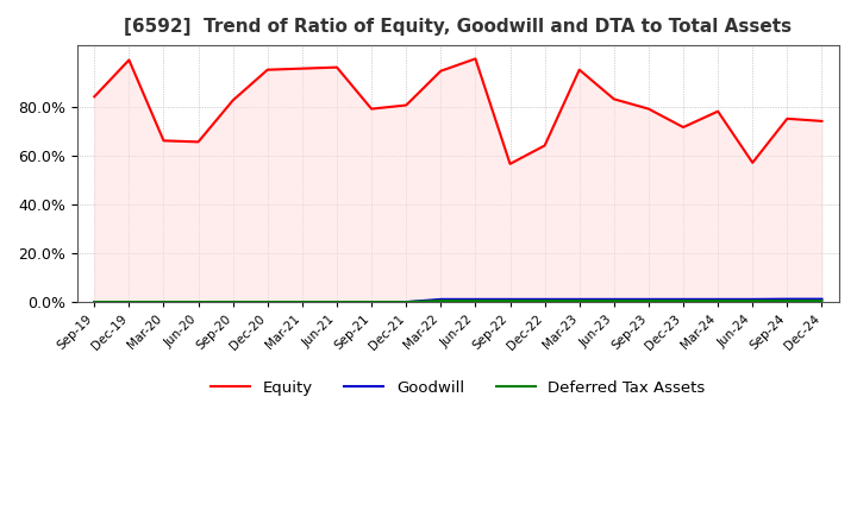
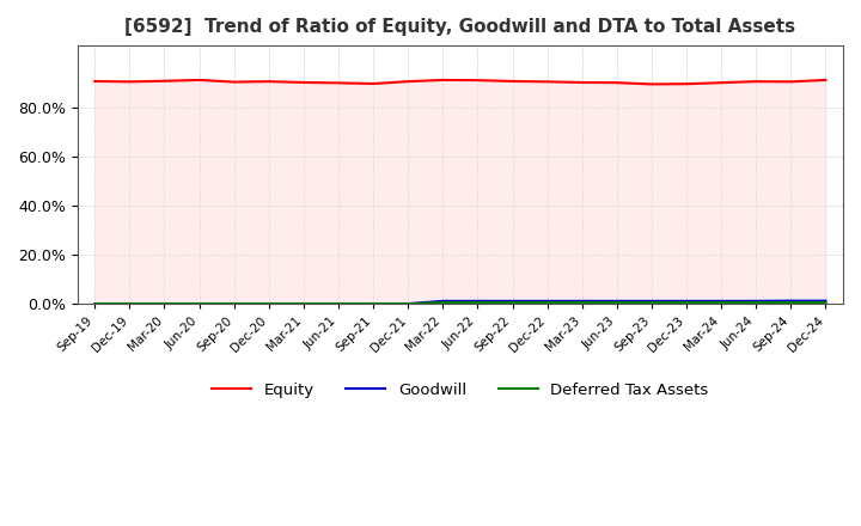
Equity/Sep-19: 84.0% -> 90.5%
Equity/Dec-19: 99.0% -> 90.3%
Equity/Mar-20: 66.0% -> 90.6%
Equity/Jun-20: 65.5% -> 91.0%
Equity/Sep-20: 82.5% -> 90.2%
Equity/Dec-20: 95.0% -> 90.4%
Equity/Mar-21: 95.5% -> 90.0%
Equity/Jun-21: 96.0% -> 89.8%
Equity/Sep-21: 79.0% -> 89.5%
Equity/Dec-21: 80.5% -> 90.4%
Equity/Mar-22: 94.5% -> 91.0%
Equity/Jun-22: 99.5% -> 90.9%
Equity/Sep-22: 56.5% -> 90.5%
Equity/Dec-22: 64.0% -> 90.3%
Equity/Mar-23: 95.0% -> 90.0%
Equity/Jun-23: 83.0% -> 89.9%
Equity/Sep-23: 79.0% -> 89.3%
Equity/Dec-23: 71.5% -> 89.4%
Equity/Mar-24: 78.0% -> 89.9%
Equity/Jun-24: 57.0% -> 90.4%
Equity/Sep-24: 75.0% -> 90.3%
Equity/Dec-24: 74.0% -> 91.0%
